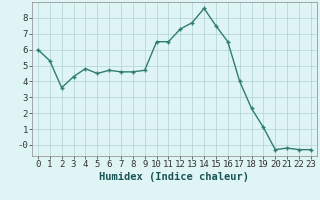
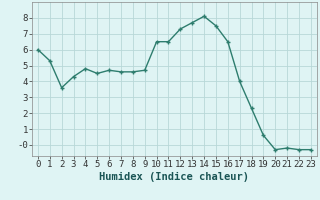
14: 8.6 -> 8.1
19: 1.1 -> 0.6
